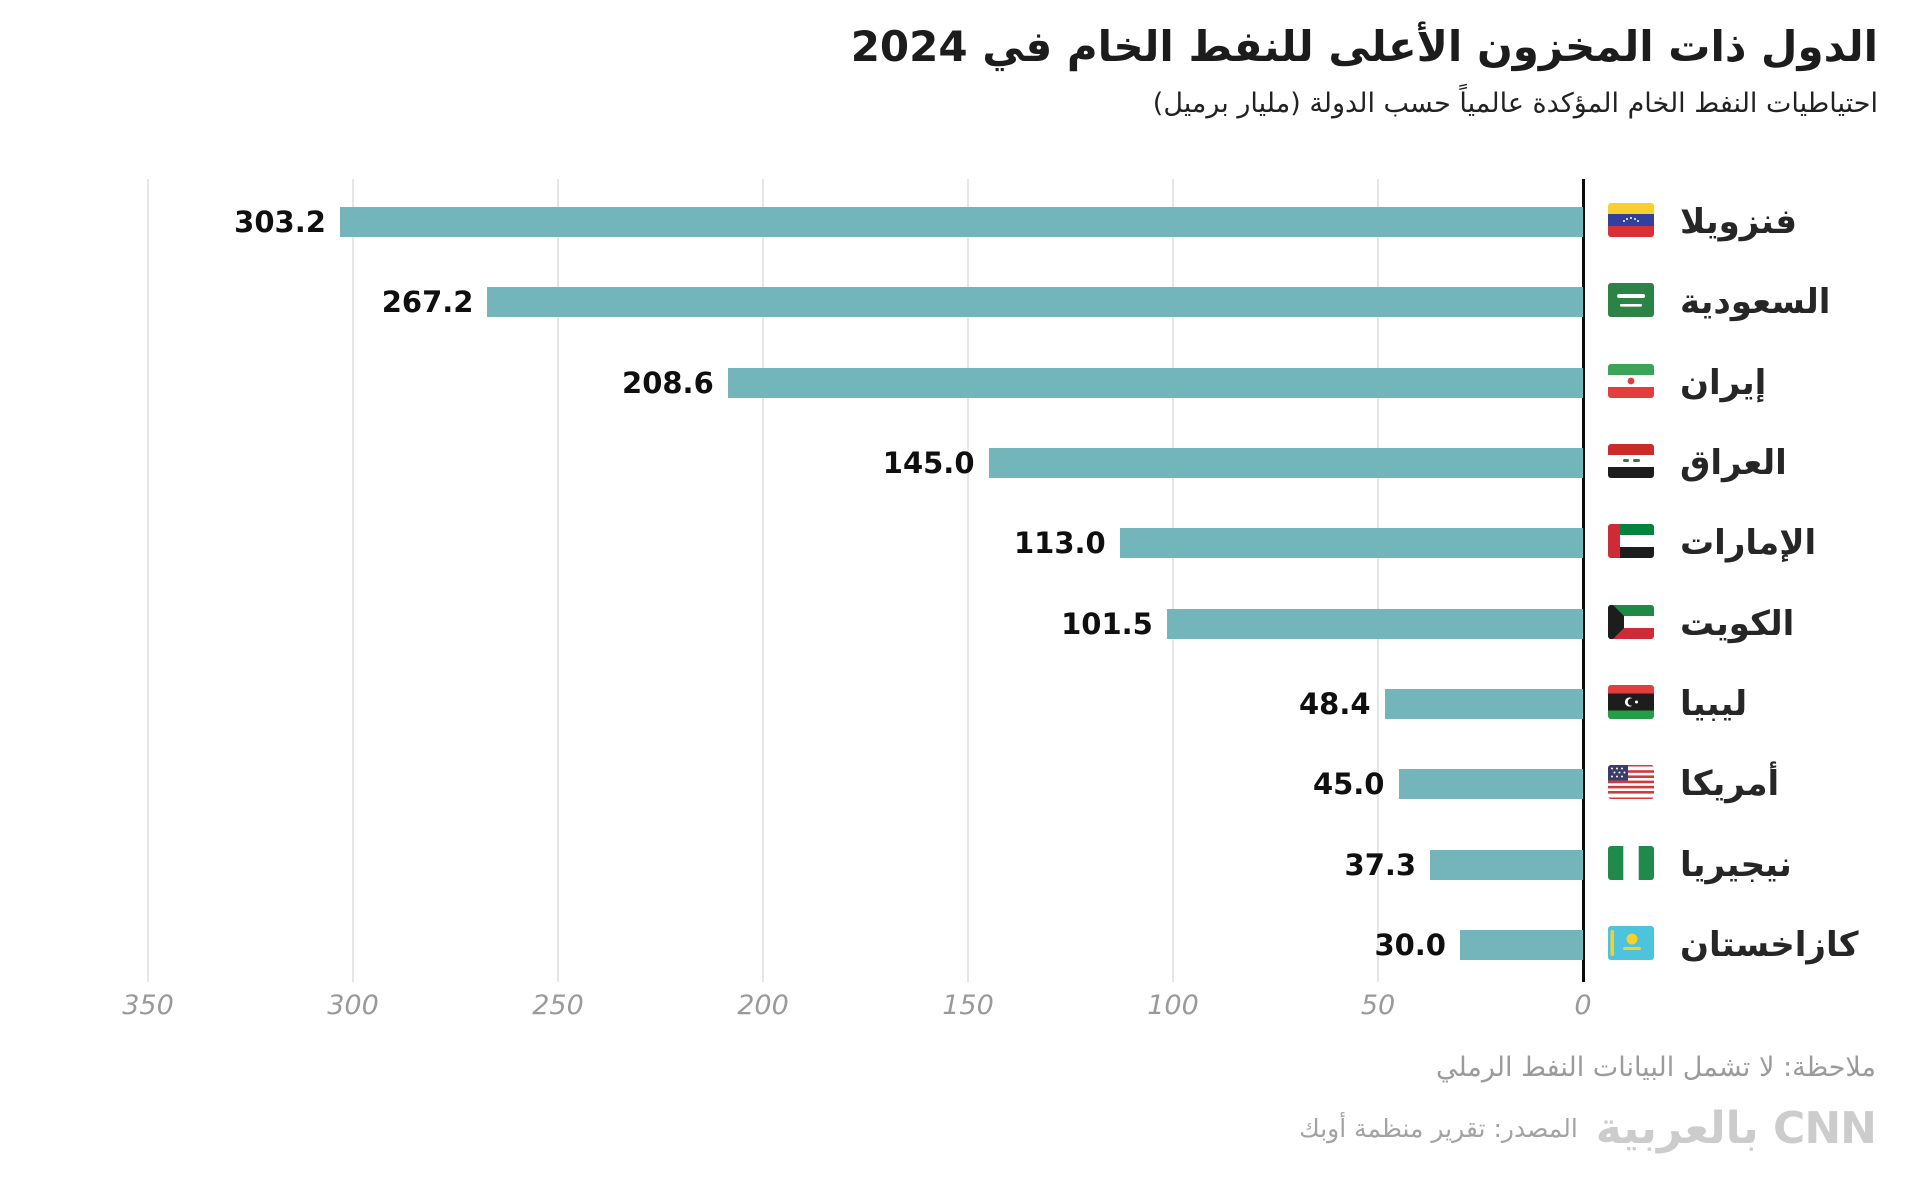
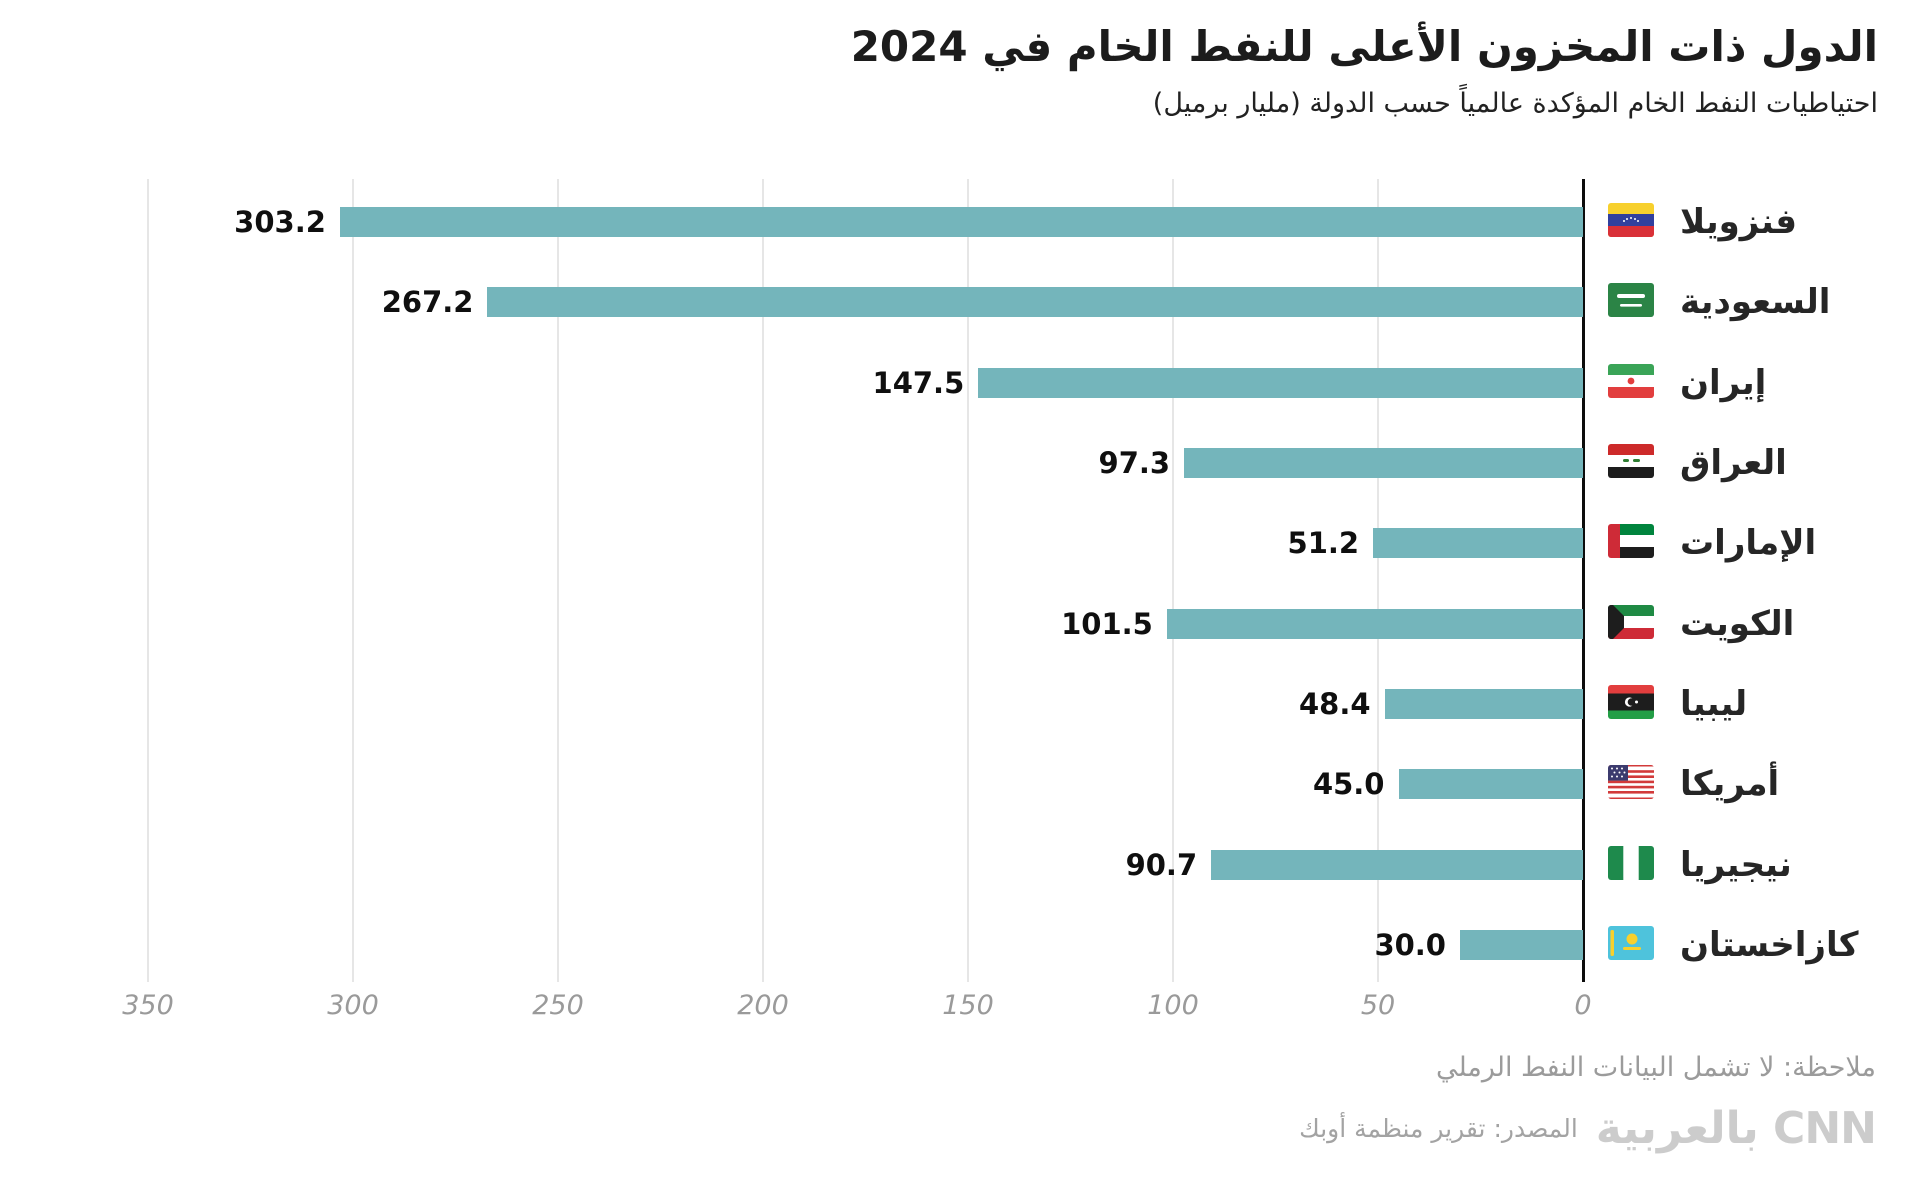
إيران: 208.6 -> 147.5
العراق: 145.0 -> 97.3
الإمارات: 113.0 -> 51.2
نيجيريا: 37.3 -> 90.7
